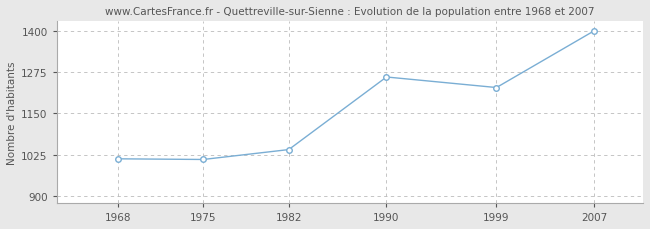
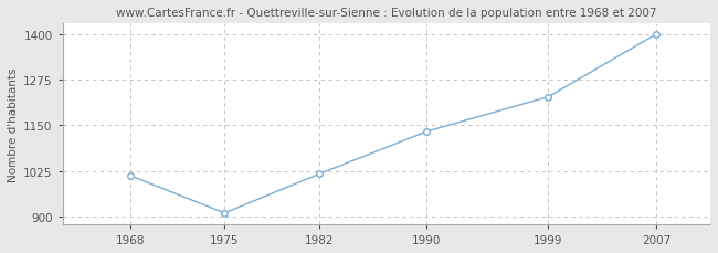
1975: 1010 -> 909
1982: 1040 -> 1016
1990: 1260 -> 1133
